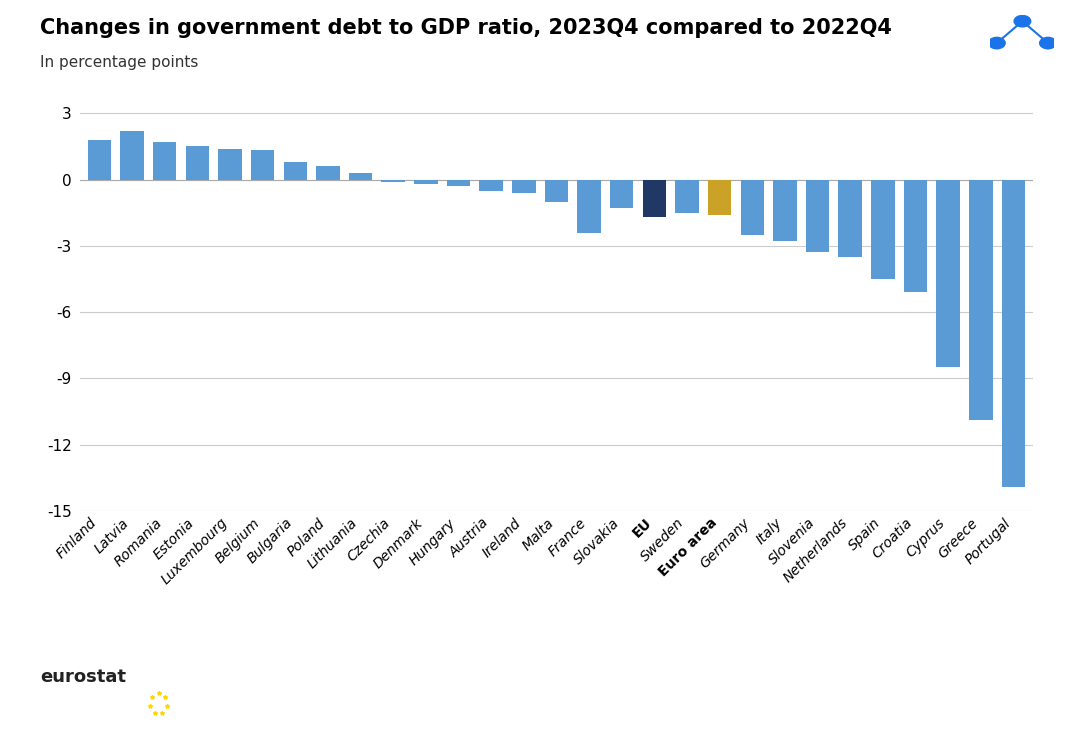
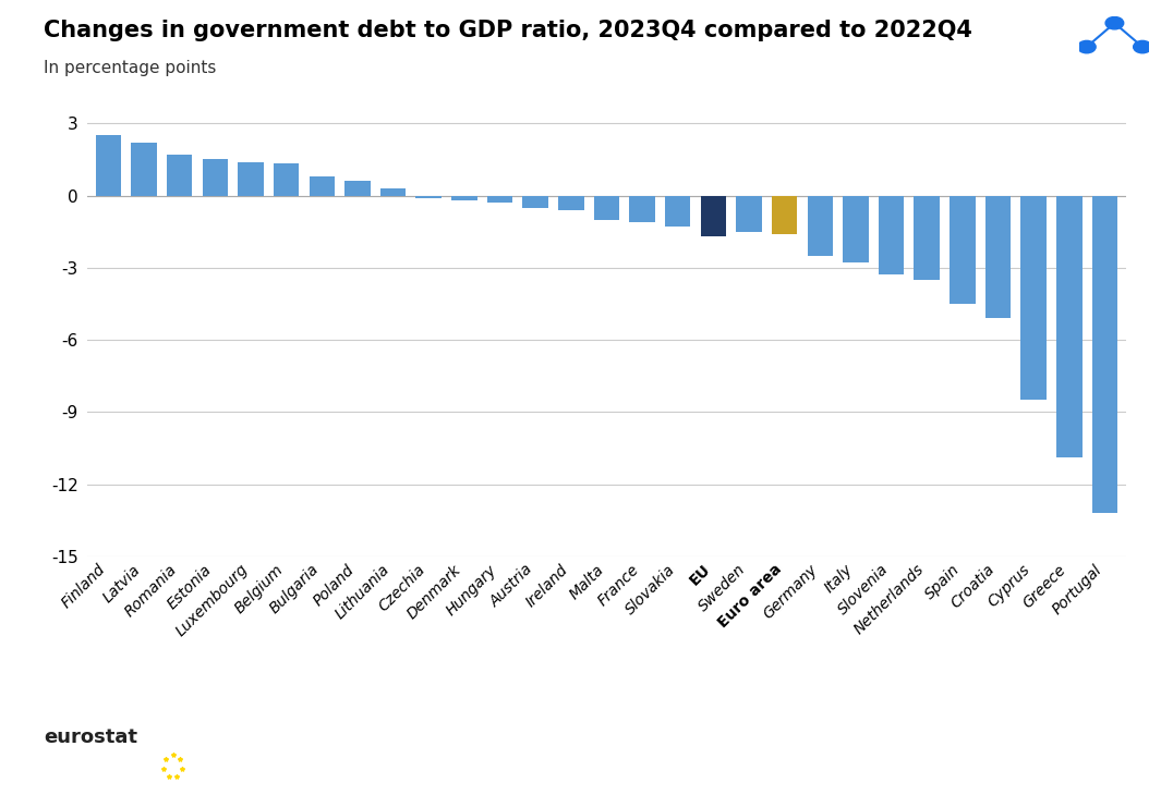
Finland: 1.80 -> 2.50
France: -2.40 -> -1.10
Portugal: -13.90 -> -13.20
